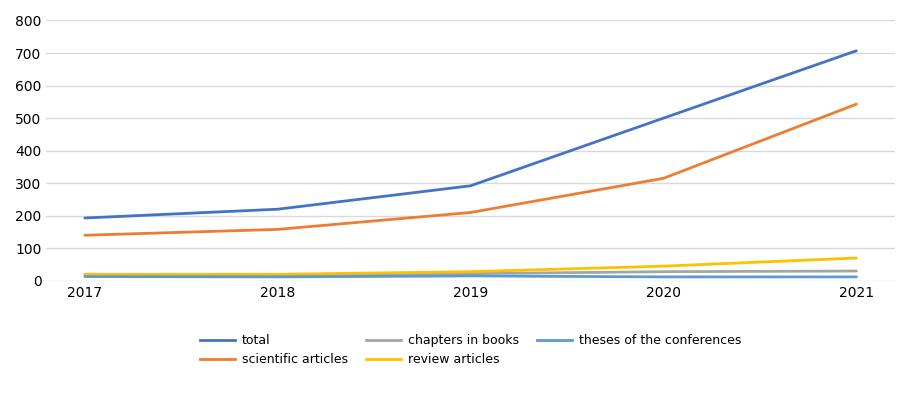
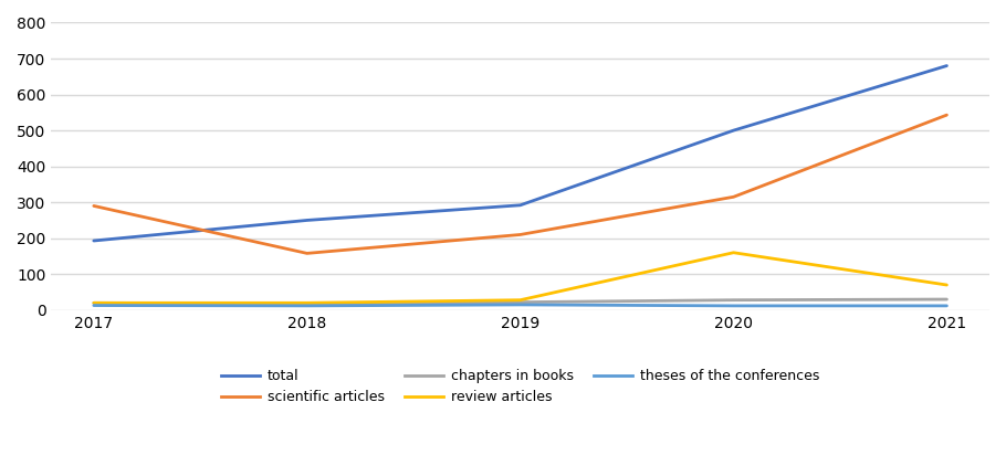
scientific articles/2017: 140 -> 290
total/2018: 220 -> 250
review articles/2020: 45 -> 160
total/2021: 707 -> 680
